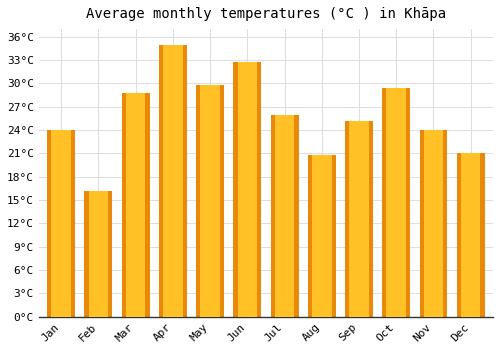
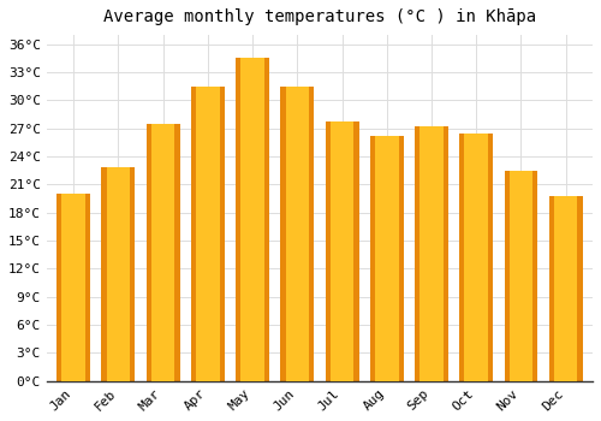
Jan: 24.0°C -> 20.0°C
Feb: 16.2°C -> 22.8°C
Mar: 28.8°C -> 27.5°C
Apr: 35.0°C -> 31.5°C
May: 29.8°C -> 34.5°C
Jun: 32.8°C -> 31.5°C
Jul: 26.0°C -> 27.8°C
Aug: 20.8°C -> 26.2°C
Sep: 25.2°C -> 27.2°C
Oct: 29.4°C -> 26.5°C
Nov: 24.0°C -> 22.5°C
Dec: 21.0°C -> 19.8°C
